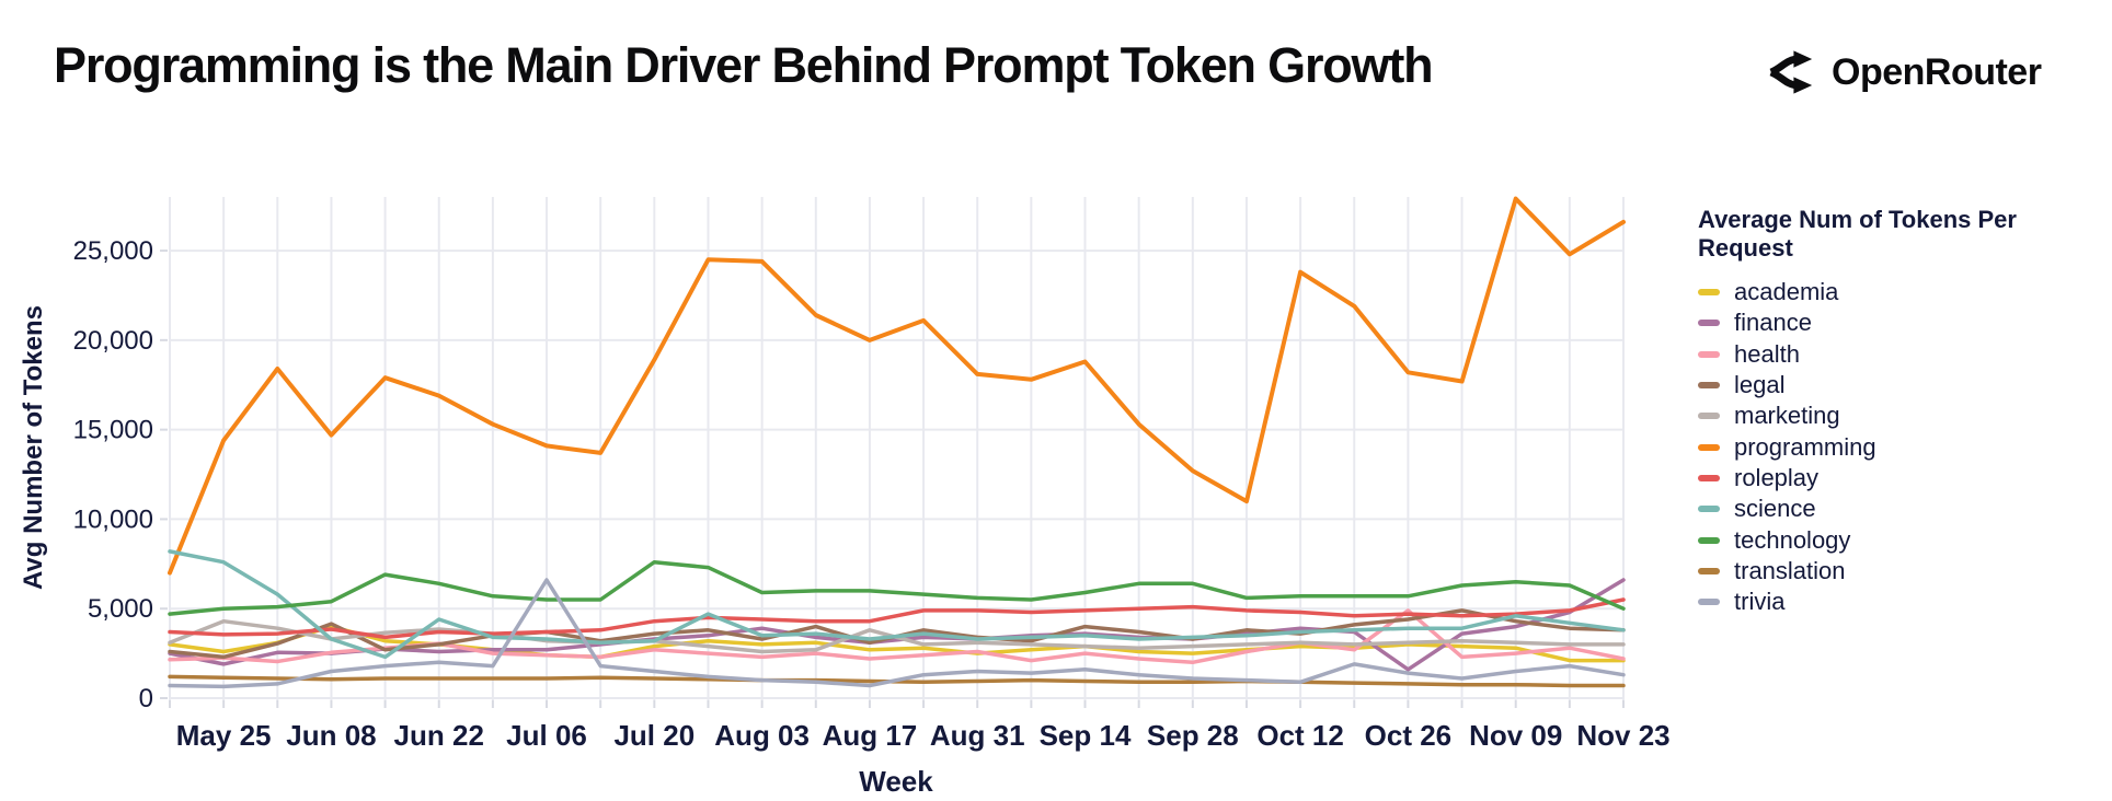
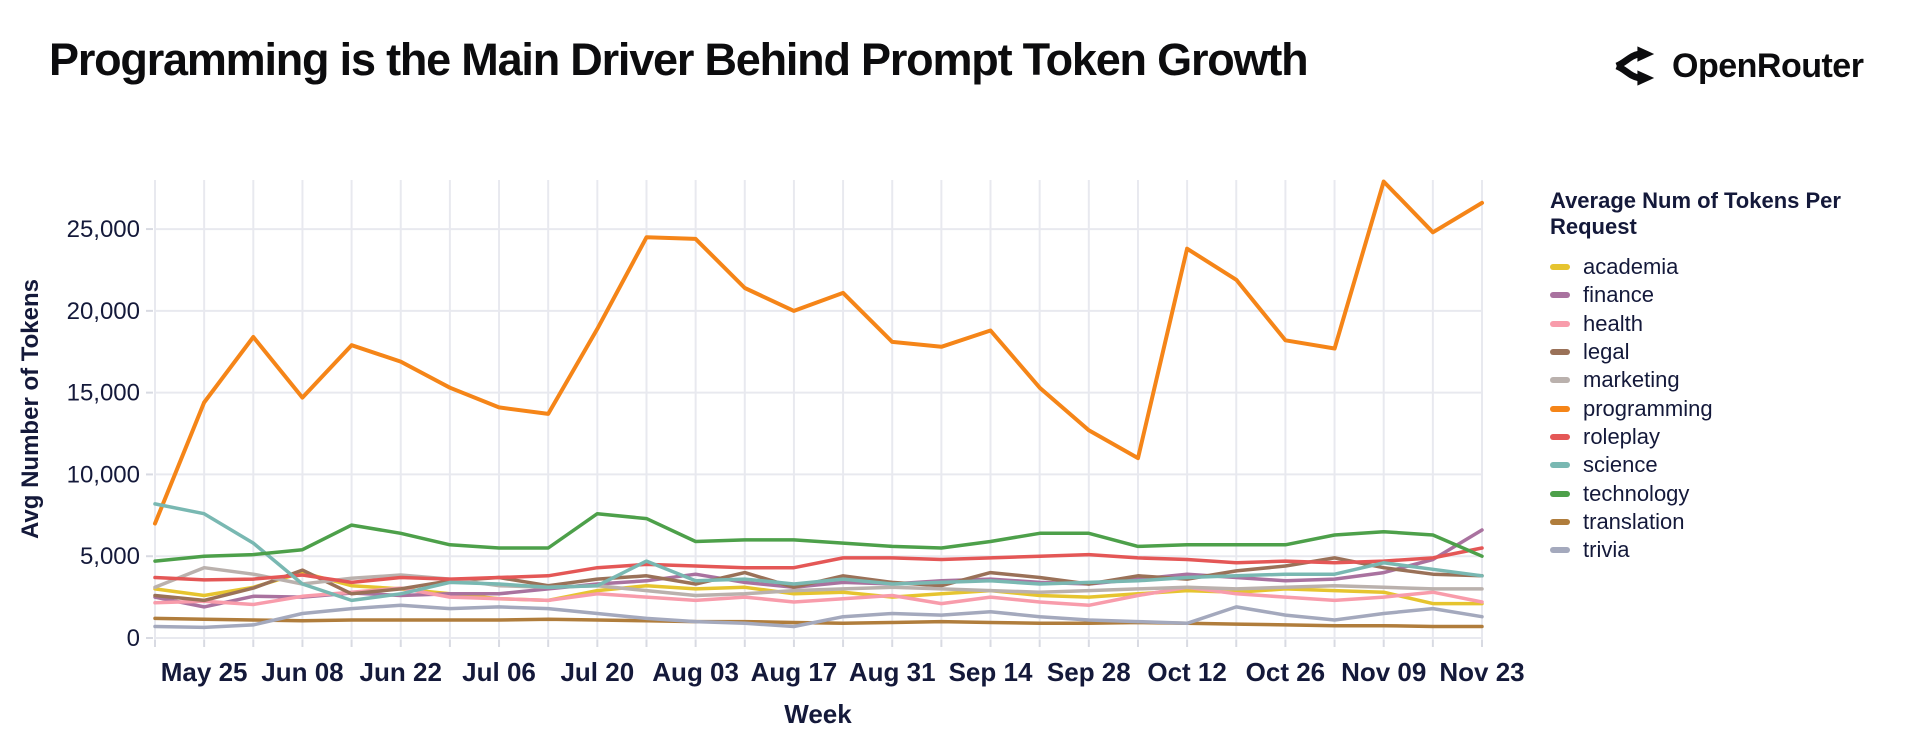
science/Jun 22: 4400 -> 2700
trivia/Jul 06: 6600 -> 1900
marketing/Aug 17: 3800 -> 2900
finance/Oct 26: 1600 -> 3500
health/Oct 26: 4900 -> 2500
